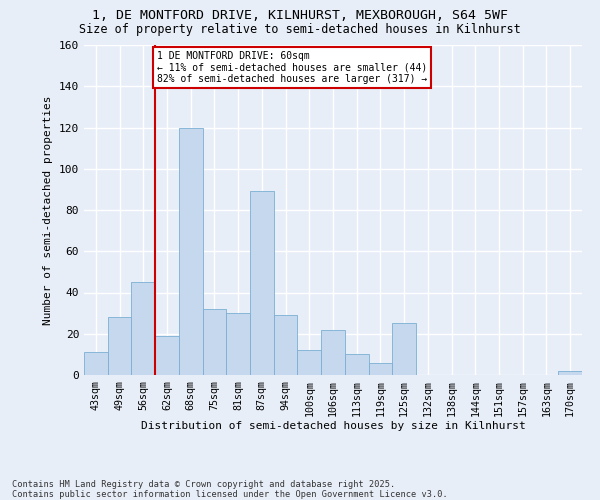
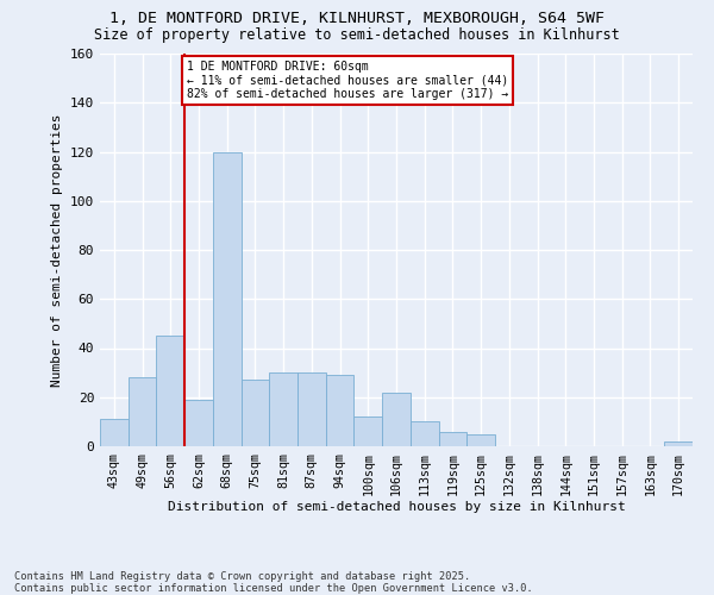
75sqm: 32 -> 27
87sqm: 89 -> 30
125sqm: 25 -> 5
